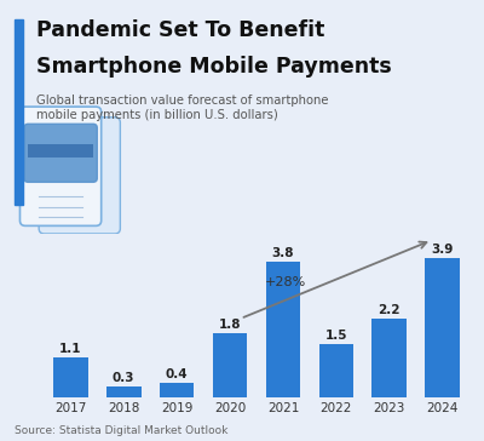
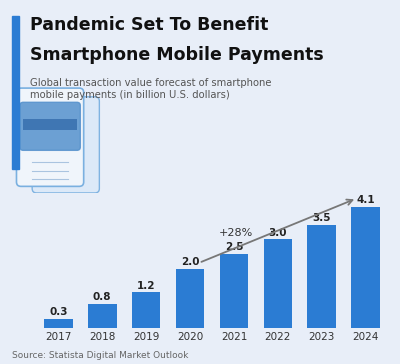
2017: 1.1 -> 0.3
2018: 0.3 -> 0.8
2019: 0.4 -> 1.2
2020: 1.8 -> 2.0
2021: 3.8 -> 2.5
2022: 1.5 -> 3.0
2023: 2.2 -> 3.5
2024: 3.9 -> 4.1
